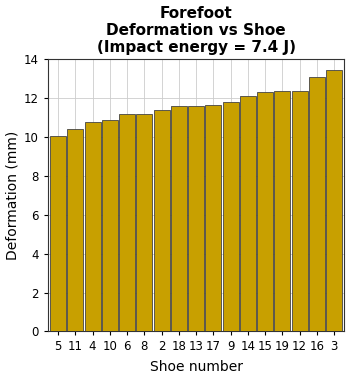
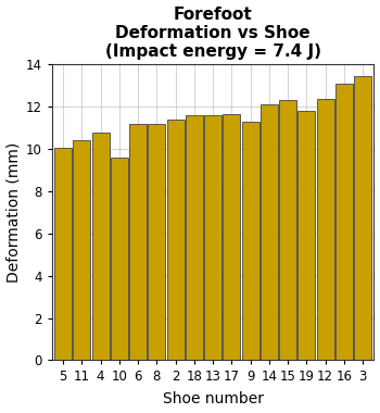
10: 10.9 -> 9.6
9: 11.8 -> 11.3
19: 12.3 -> 11.8
